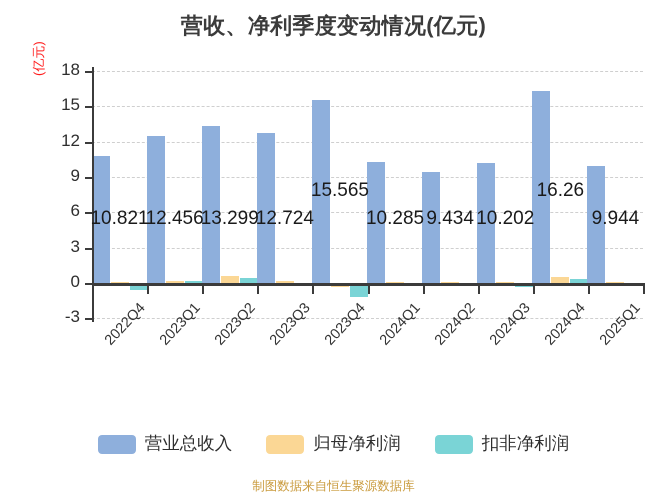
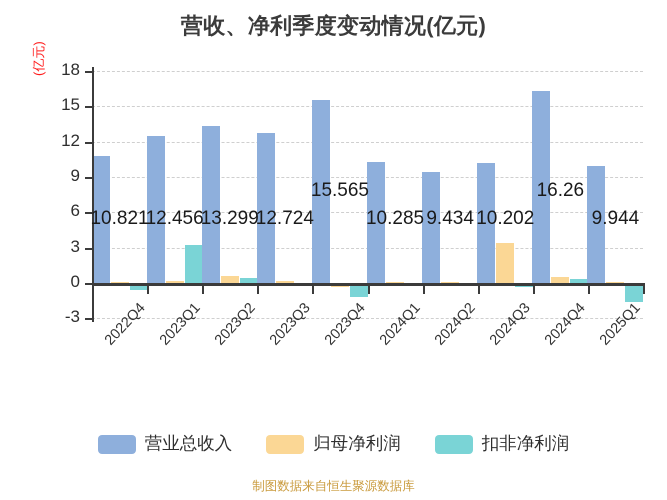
扣非净利润/2023Q1: 0.2 -> 3.2
归母净利润/2024Q3: 0.1 -> 3.4
扣非净利润/2025Q1: -0.2 -> -1.6
